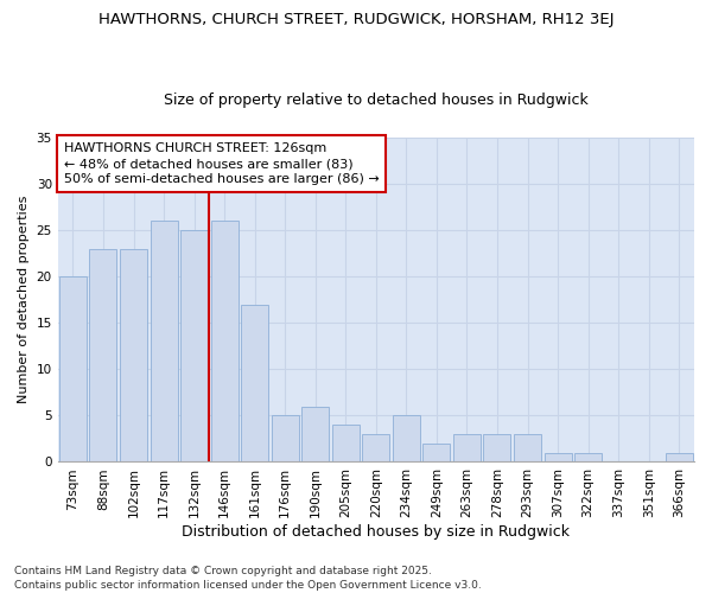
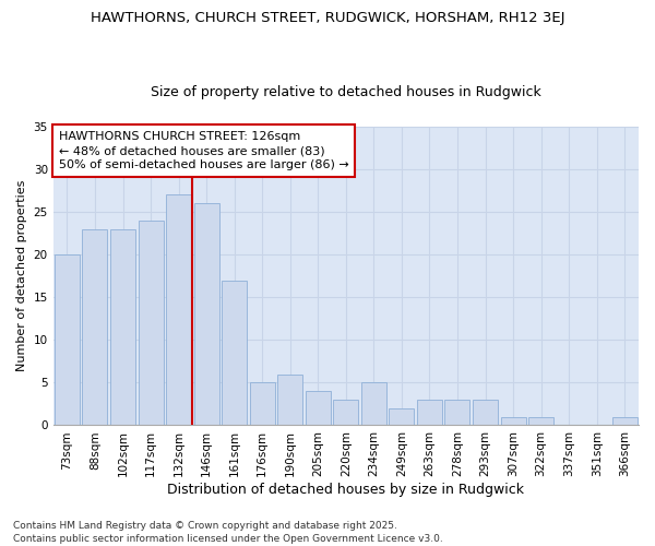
117sqm: 26 -> 24
132sqm: 25 -> 27
